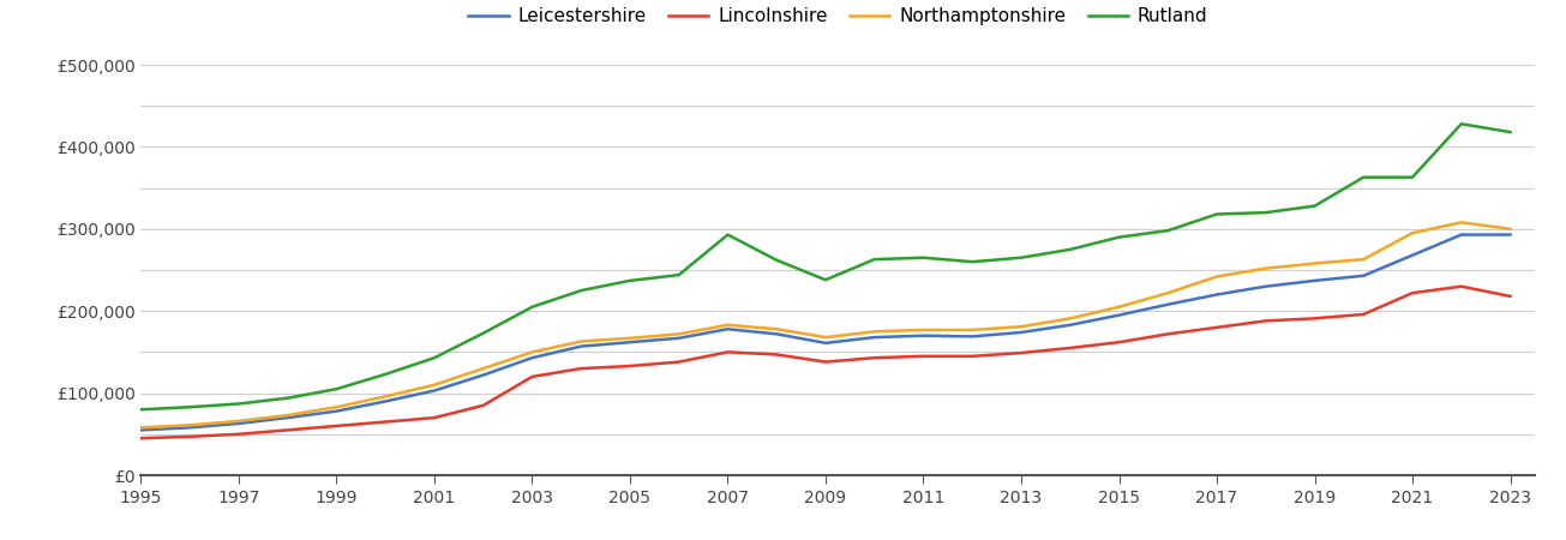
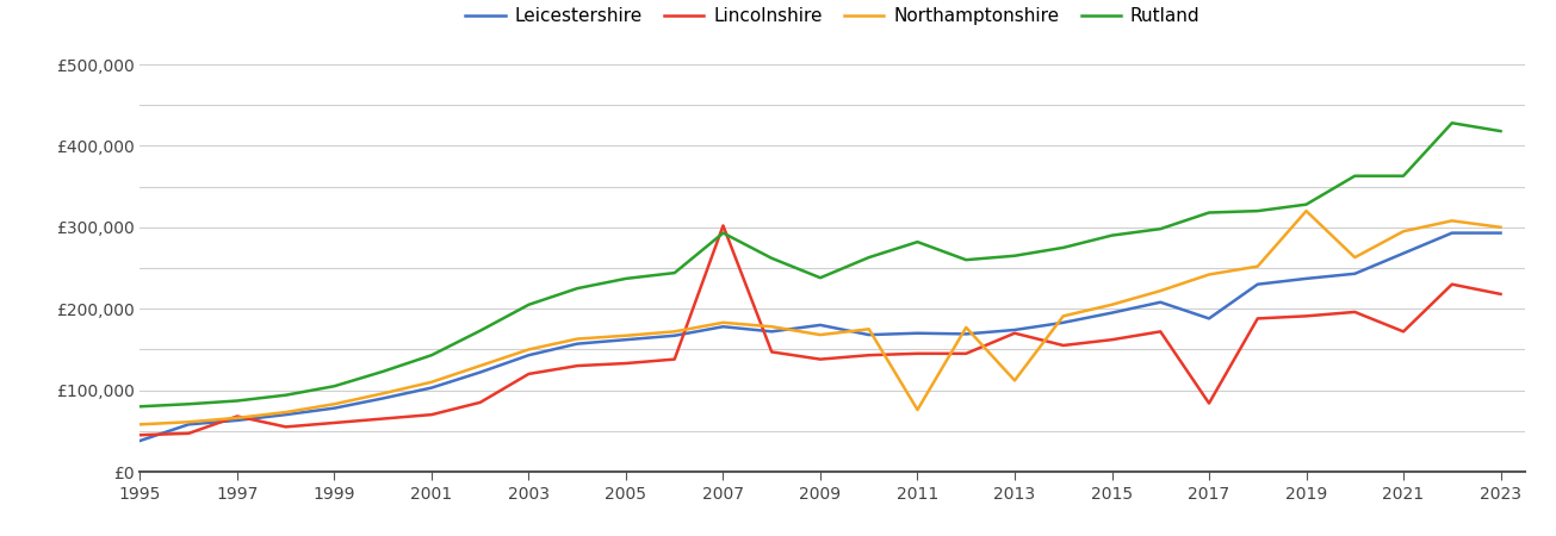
Leicestershire/1995: £55,000 -> £38,000
Lincolnshire/1997: £50,000 -> £68,000
Lincolnshire/2007: £150,000 -> £302,000
Leicestershire/2009: £161,000 -> £180,000
Northamptonshire/2011: £177,000 -> £76,000
Rutland/2011: £265,000 -> £282,000
Lincolnshire/2013: £149,000 -> £170,000
Northamptonshire/2013: £181,000 -> £112,000
Leicestershire/2017: £220,000 -> £188,000
Lincolnshire/2017: £180,000 -> £84,000
Northamptonshire/2019: £258,000 -> £320,000
Lincolnshire/2021: £222,000 -> £172,000
